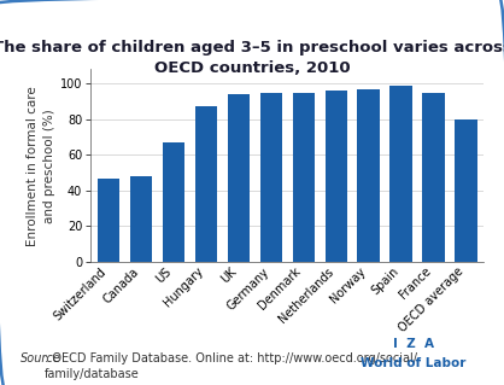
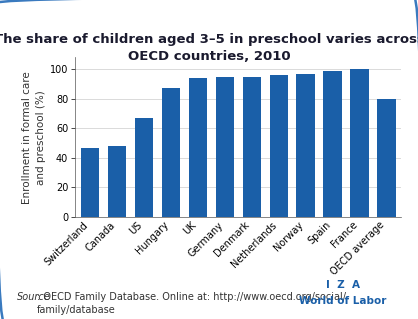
France: 95 -> 100
